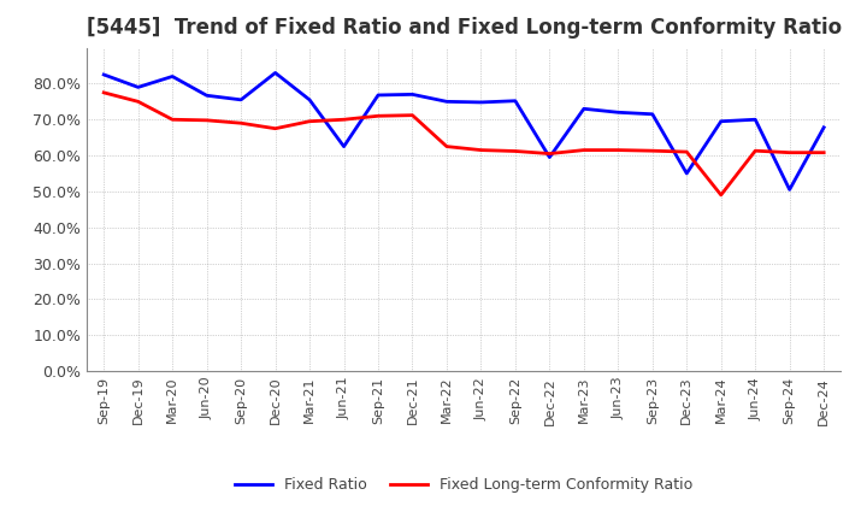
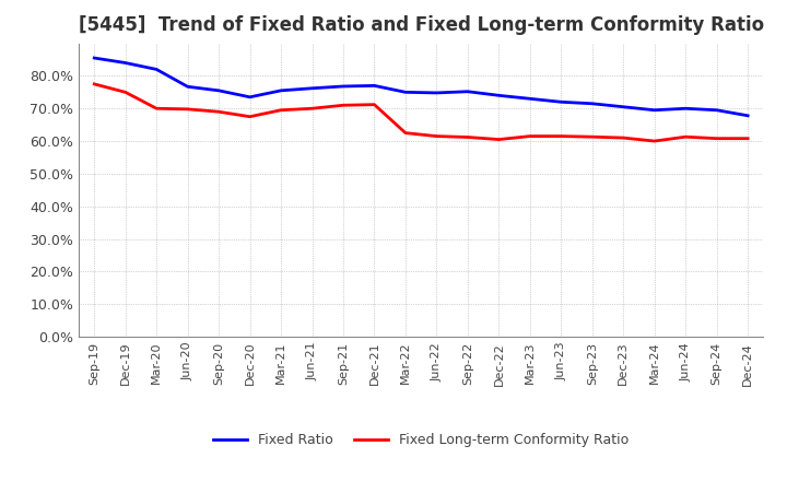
Fixed Ratio/Sep-19: 82.5% -> 85.5%
Fixed Ratio/Dec-19: 79.0% -> 84.0%
Fixed Ratio/Dec-20: 83.0% -> 73.5%
Fixed Ratio/Jun-21: 62.5% -> 76.2%
Fixed Ratio/Dec-22: 59.5% -> 74.0%
Fixed Ratio/Dec-23: 55.0% -> 70.5%
Fixed Long-term Conformity Ratio/Mar-24: 49.0% -> 60.0%
Fixed Ratio/Sep-24: 50.5% -> 69.5%
